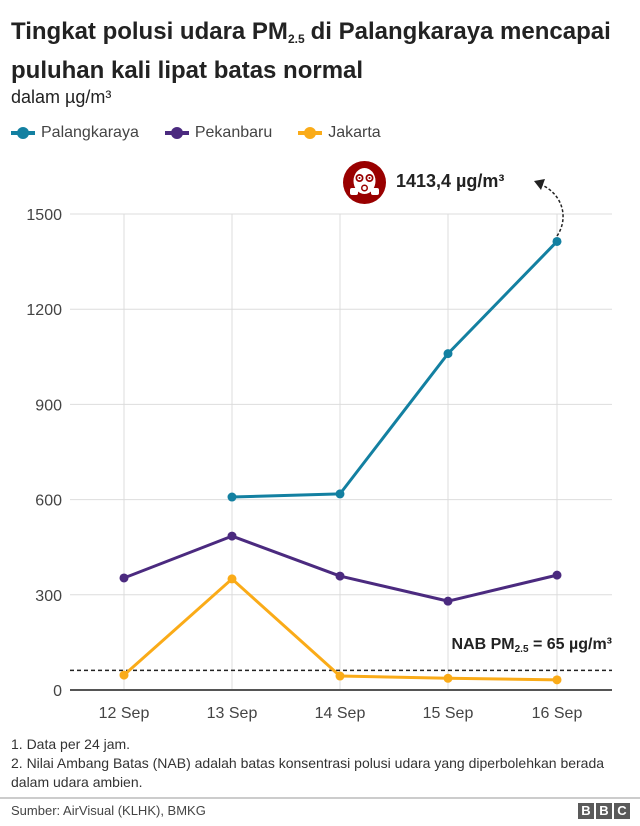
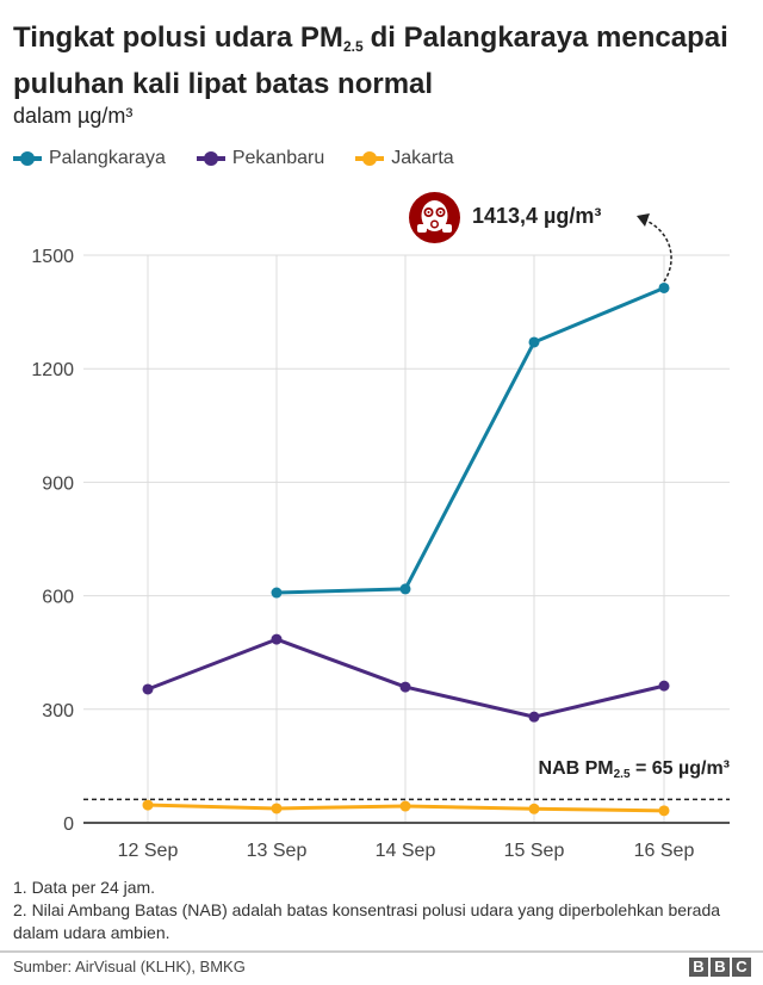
Jakarta/13 Sep: 350 -> 40
Palangkaraya/15 Sep: 1060 -> 1270
